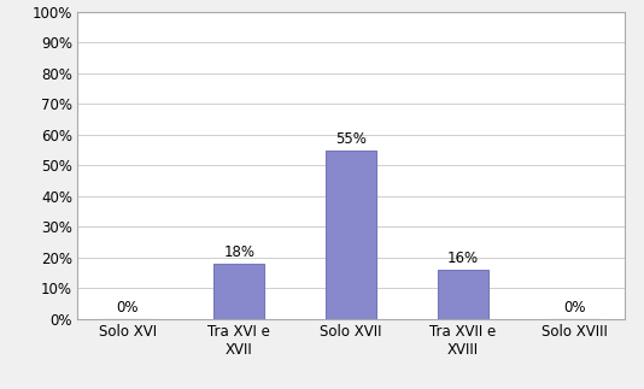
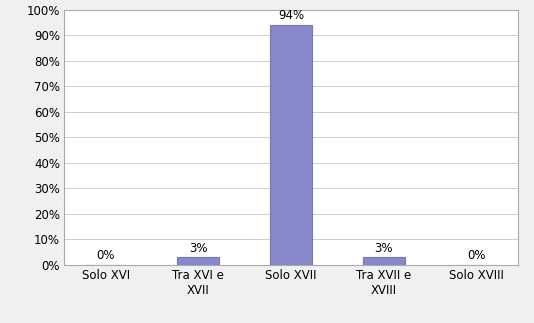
Tra XVI e XVII: 18% -> 3%
Solo XVII: 55% -> 94%
Tra XVII e XVIII: 16% -> 3%
